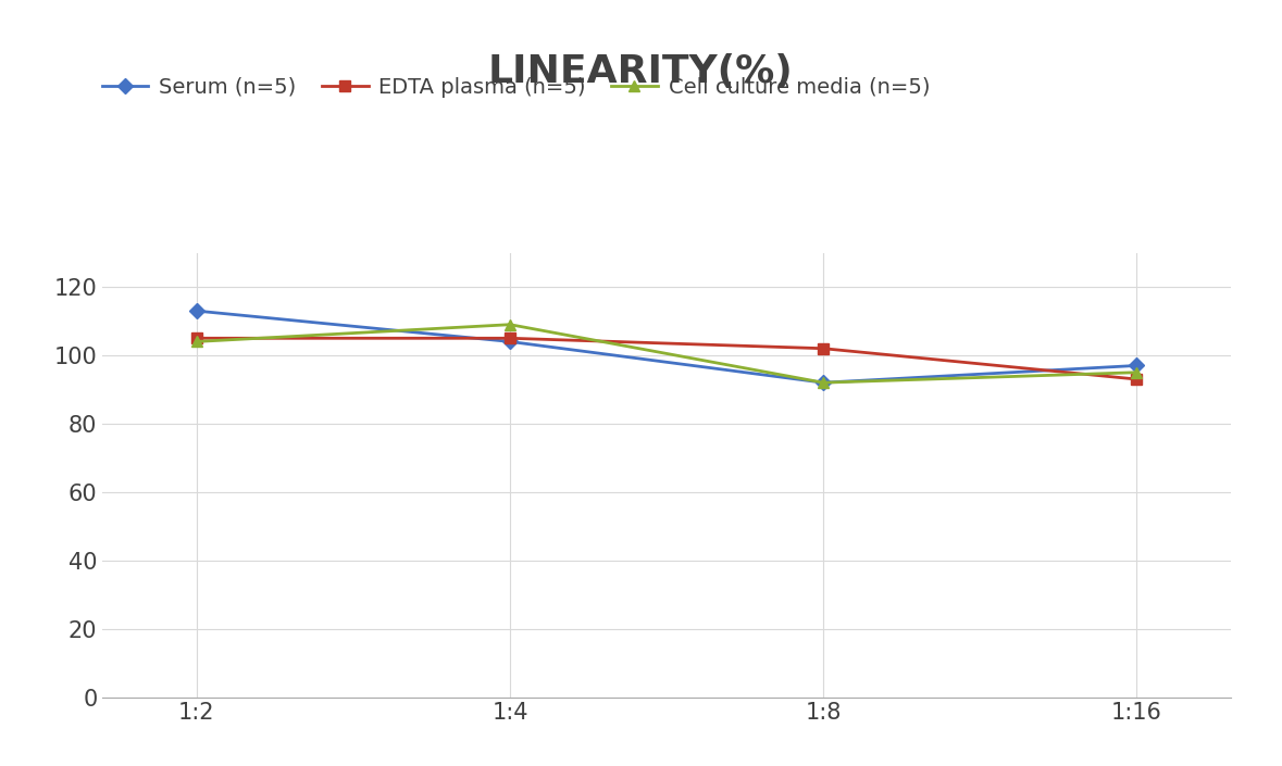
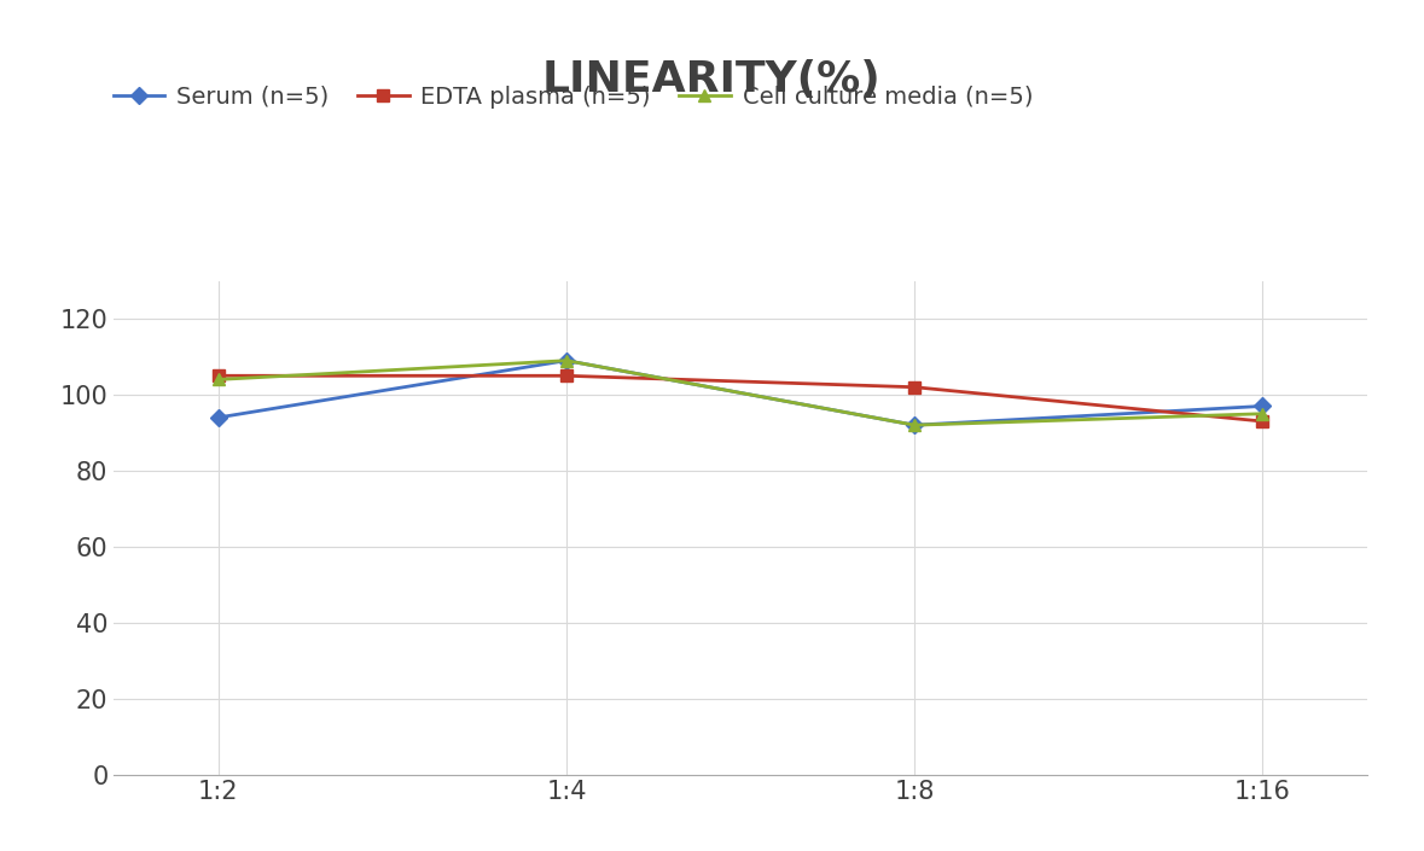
Serum (n=5)/1:2: 113 -> 94
Serum (n=5)/1:4: 104 -> 109
